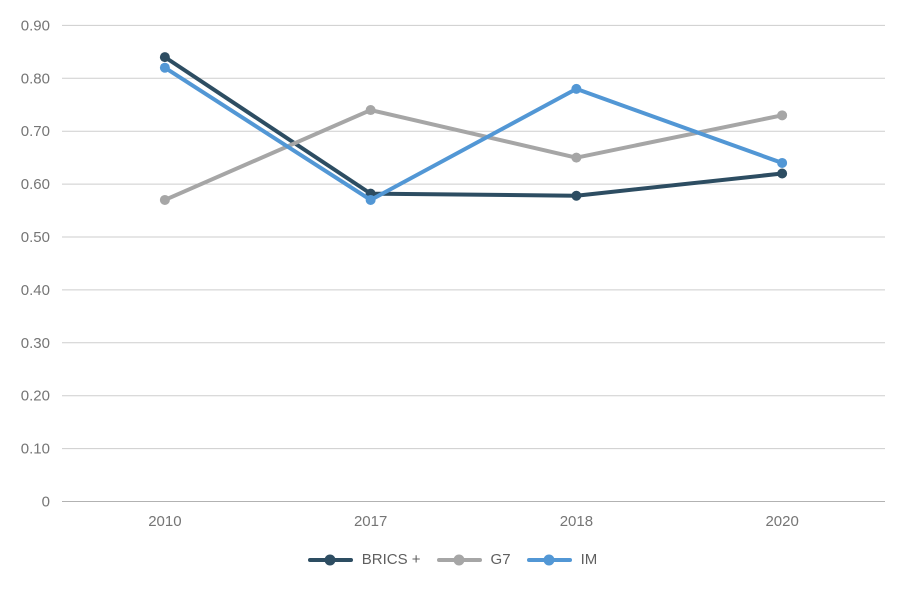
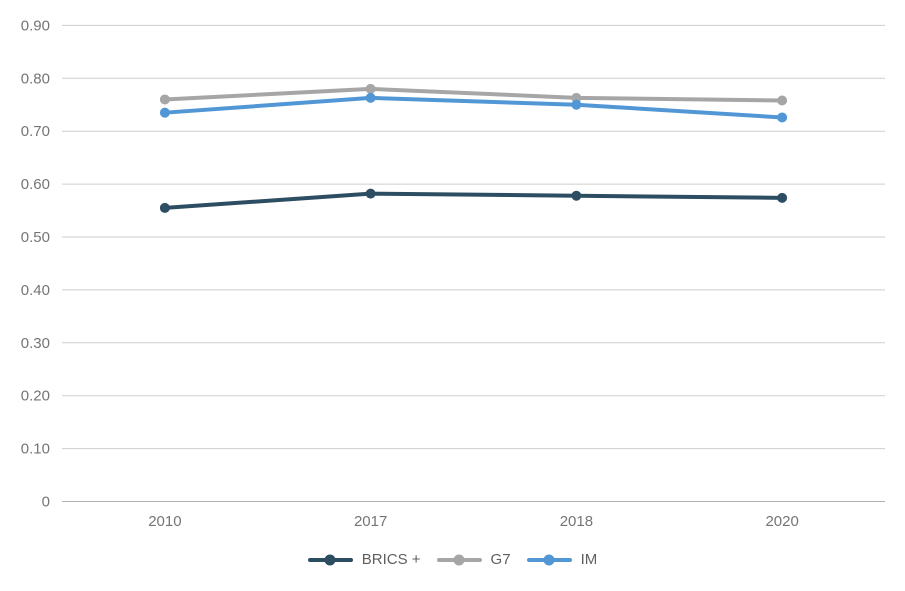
BRICS +/2010: 0.84 -> 0.56
G7/2010: 0.57 -> 0.76
IM/2010: 0.82 -> 0.73
G7/2017: 0.74 -> 0.78
IM/2017: 0.57 -> 0.76
G7/2018: 0.65 -> 0.76
IM/2018: 0.78 -> 0.75
BRICS +/2020: 0.62 -> 0.57
G7/2020: 0.73 -> 0.76
IM/2020: 0.64 -> 0.73
